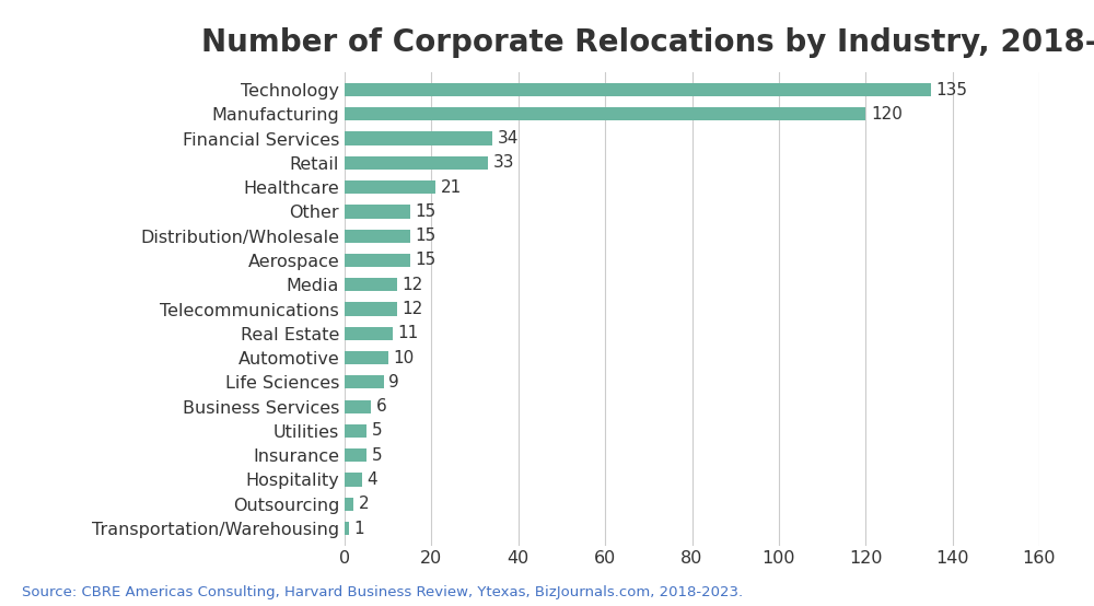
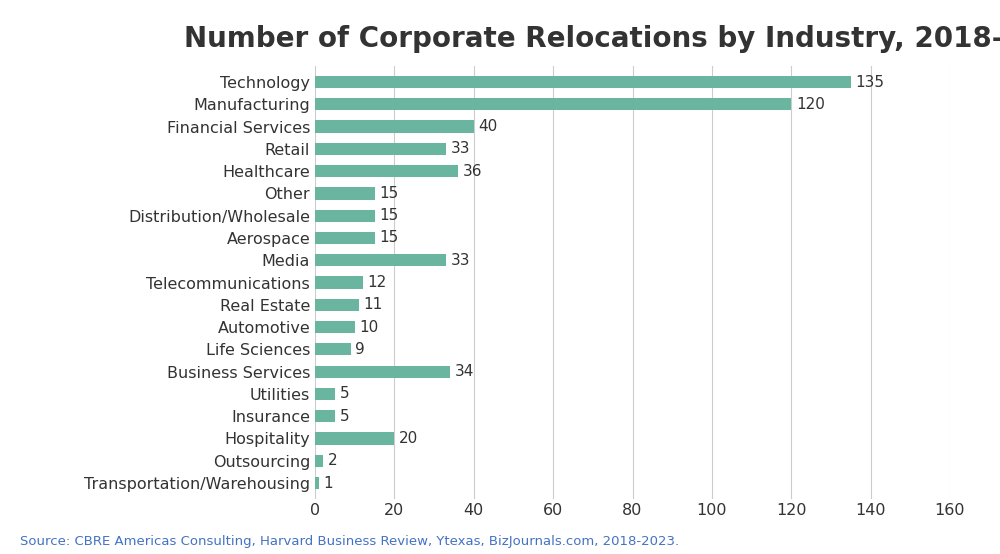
Financial Services: 34 -> 40
Healthcare: 21 -> 36
Media: 12 -> 33
Business Services: 6 -> 34
Hospitality: 4 -> 20
